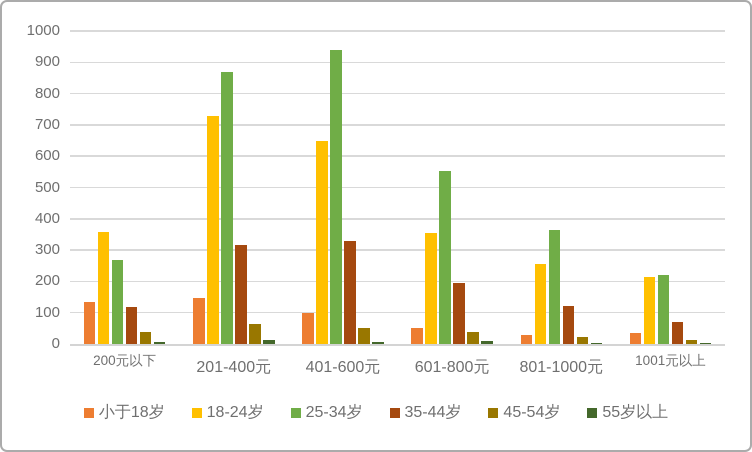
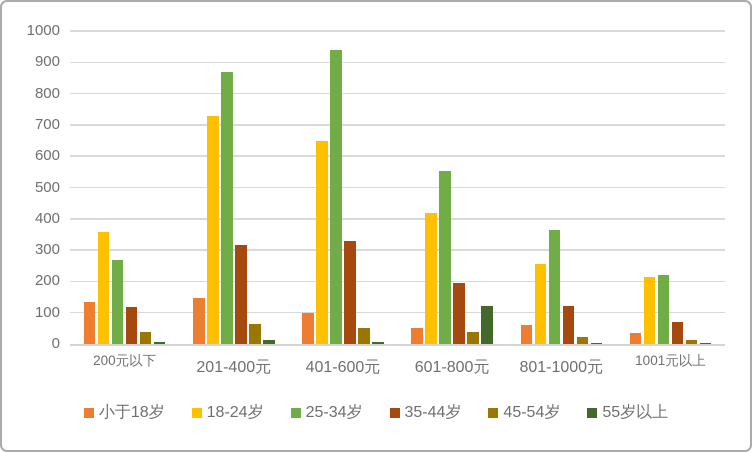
18-24岁/601-800元: 360 -> 420
55岁以上/601-800元: 10 -> 120
小于18岁/801-1000元: 30 -> 60
